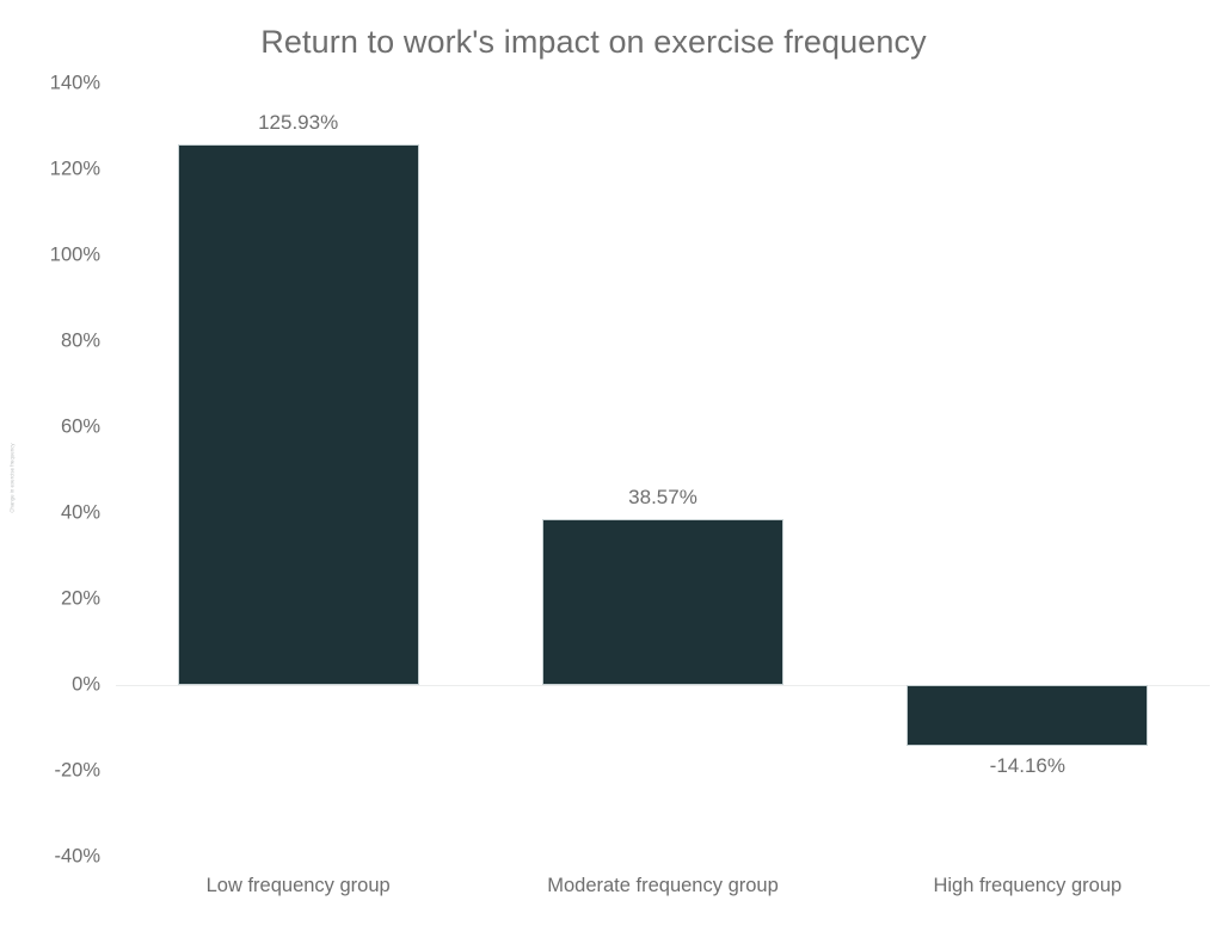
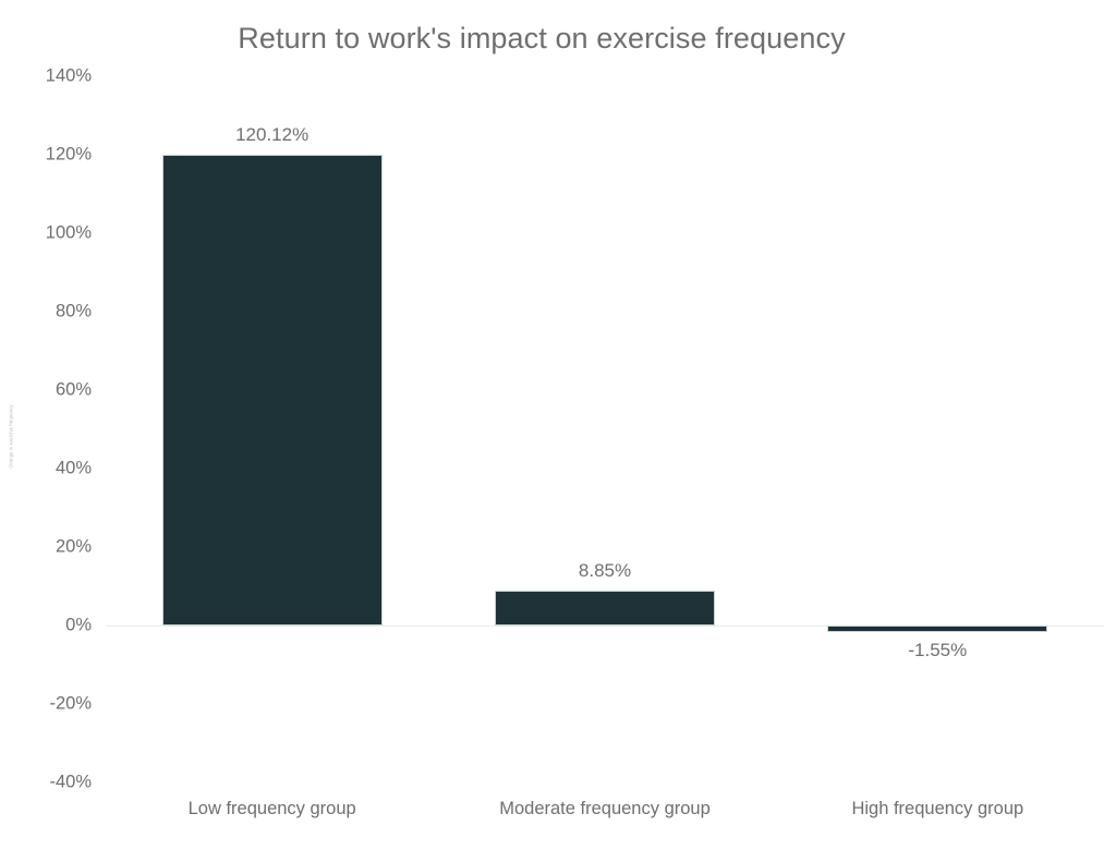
Low frequency group: 125.93% -> 120.12%
Moderate frequency group: 38.57% -> 8.85%
High frequency group: -14.16% -> -1.55%
